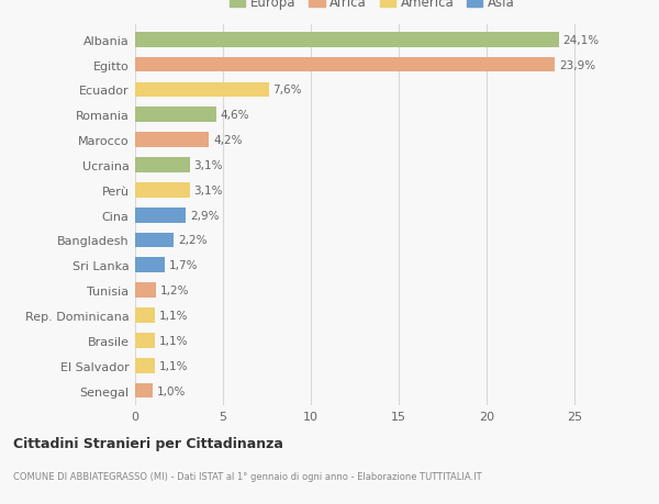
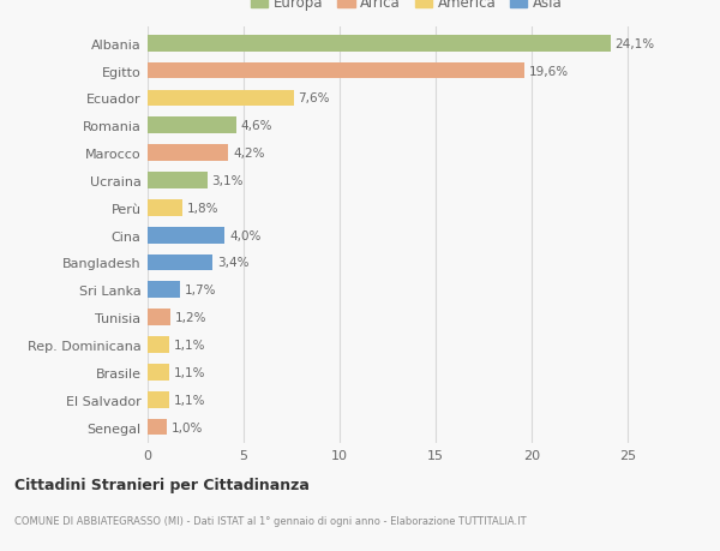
Egitto: 23,9% -> 19,6%
Perù: 3,1% -> 1,8%
Cina: 2,9% -> 4,0%
Bangladesh: 2,2% -> 3,4%
